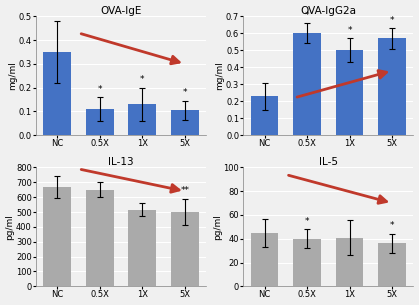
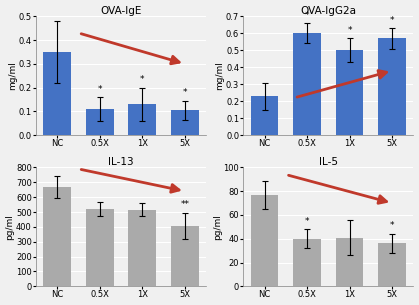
IL-13/0.5X: 650 -> 520
IL-13/5X: 500 -> 400
IL-5/NC: 45 -> 77
